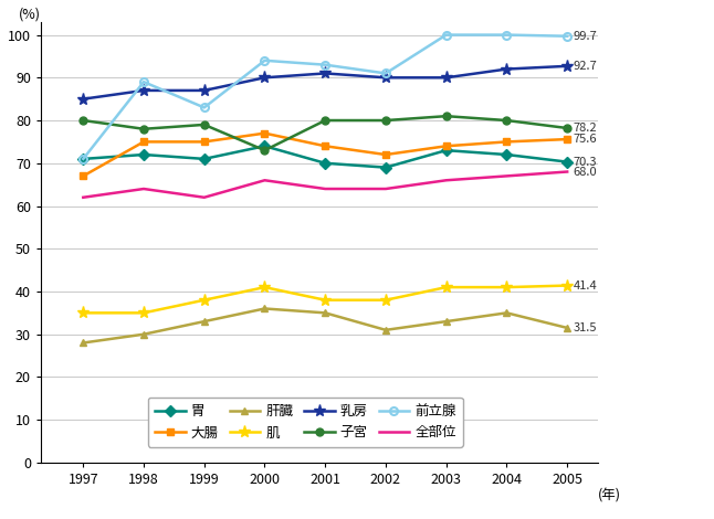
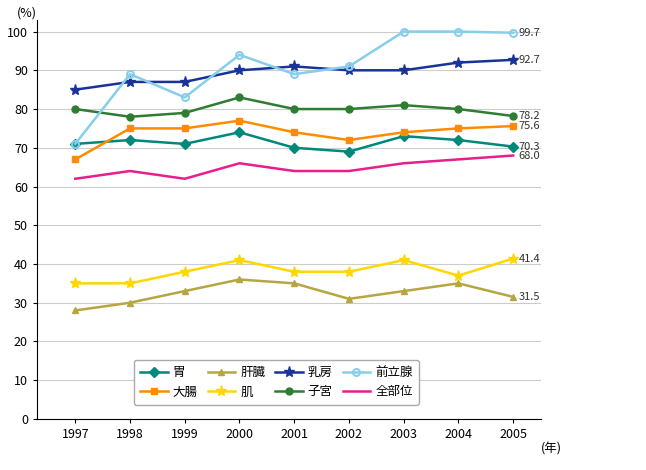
子宮/2000: 73.0 -> 83.0
前立腺/2001: 93.0 -> 89.0
肌/2004: 41.0 -> 37.0
